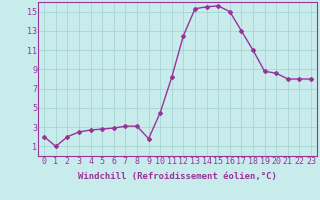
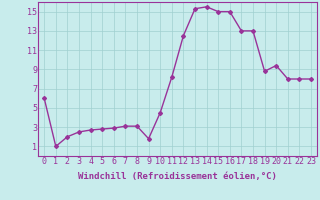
0: 2.0 -> 6.0
15: 15.6 -> 15.0
18: 11.0 -> 13.0
20: 8.6 -> 9.4
